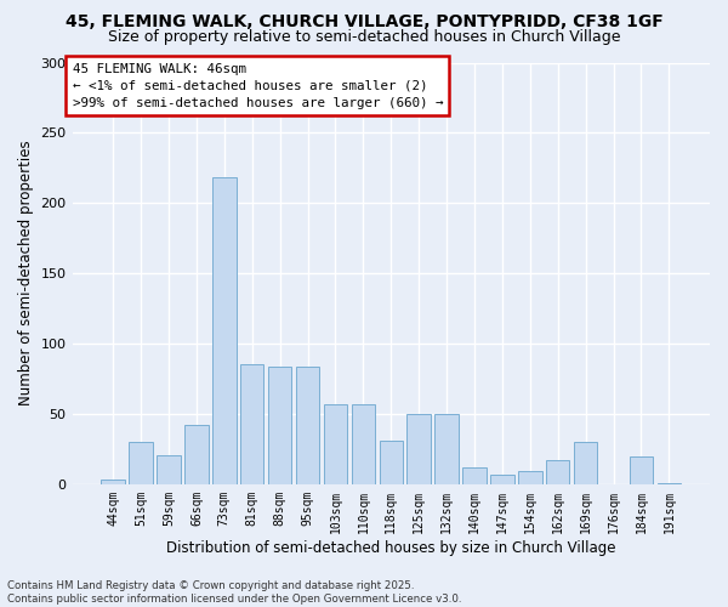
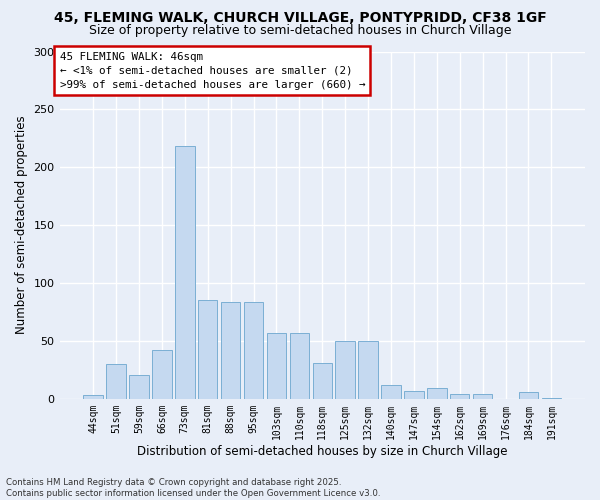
162sqm: 17 -> 4
169sqm: 30 -> 4
184sqm: 20 -> 6
